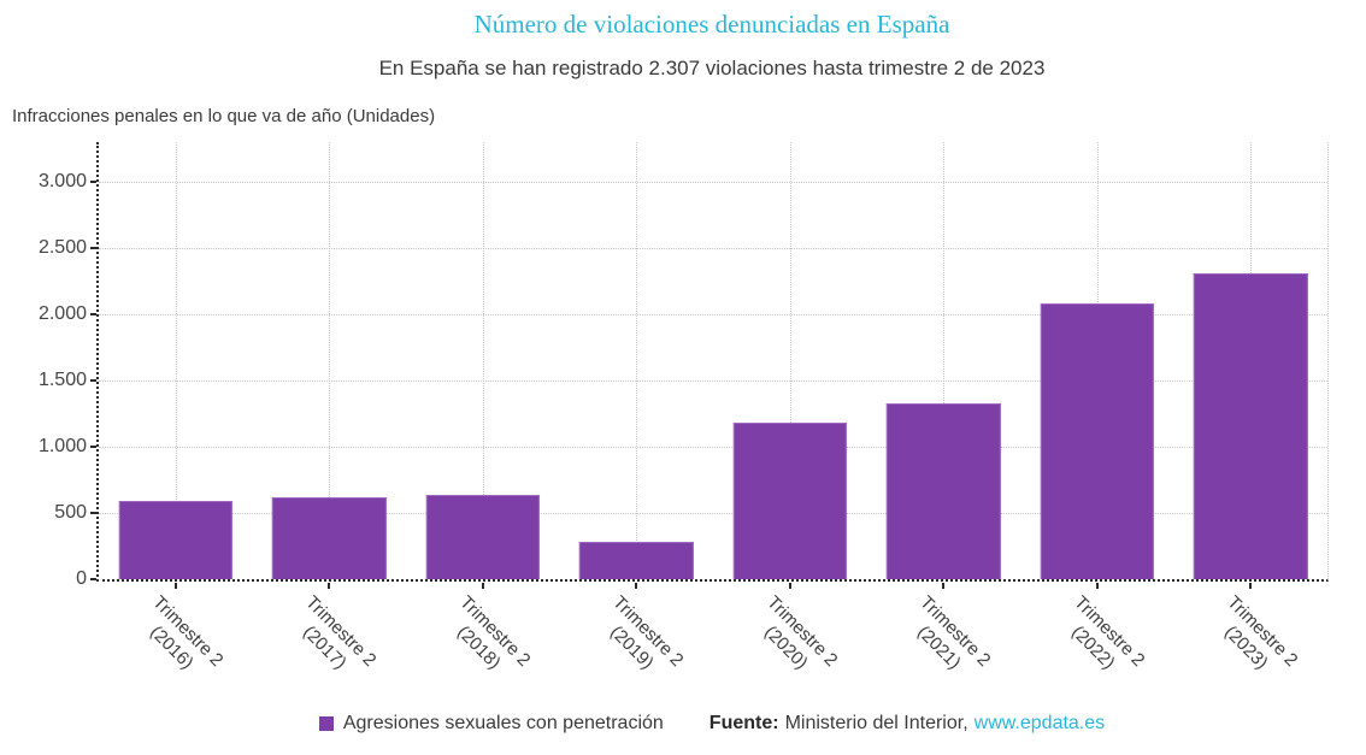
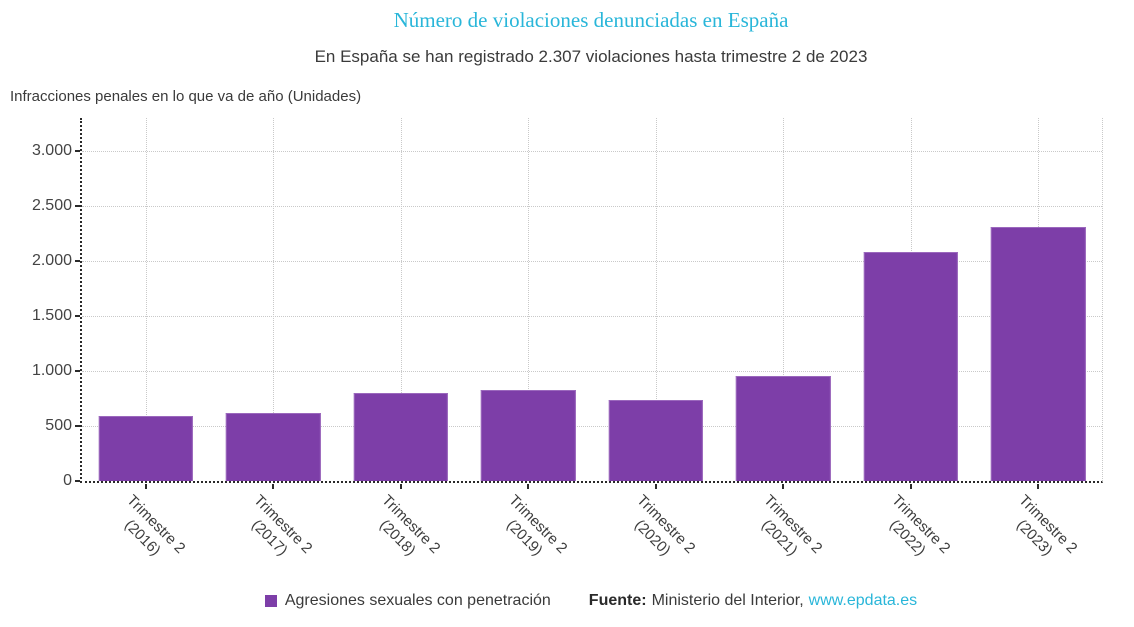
Trimestre 2 (2018): 640 -> 800
Trimestre 2 (2019): 280 -> 820
Trimestre 2 (2020): 1180 -> 730
Trimestre 2 (2021): 1330 -> 960
